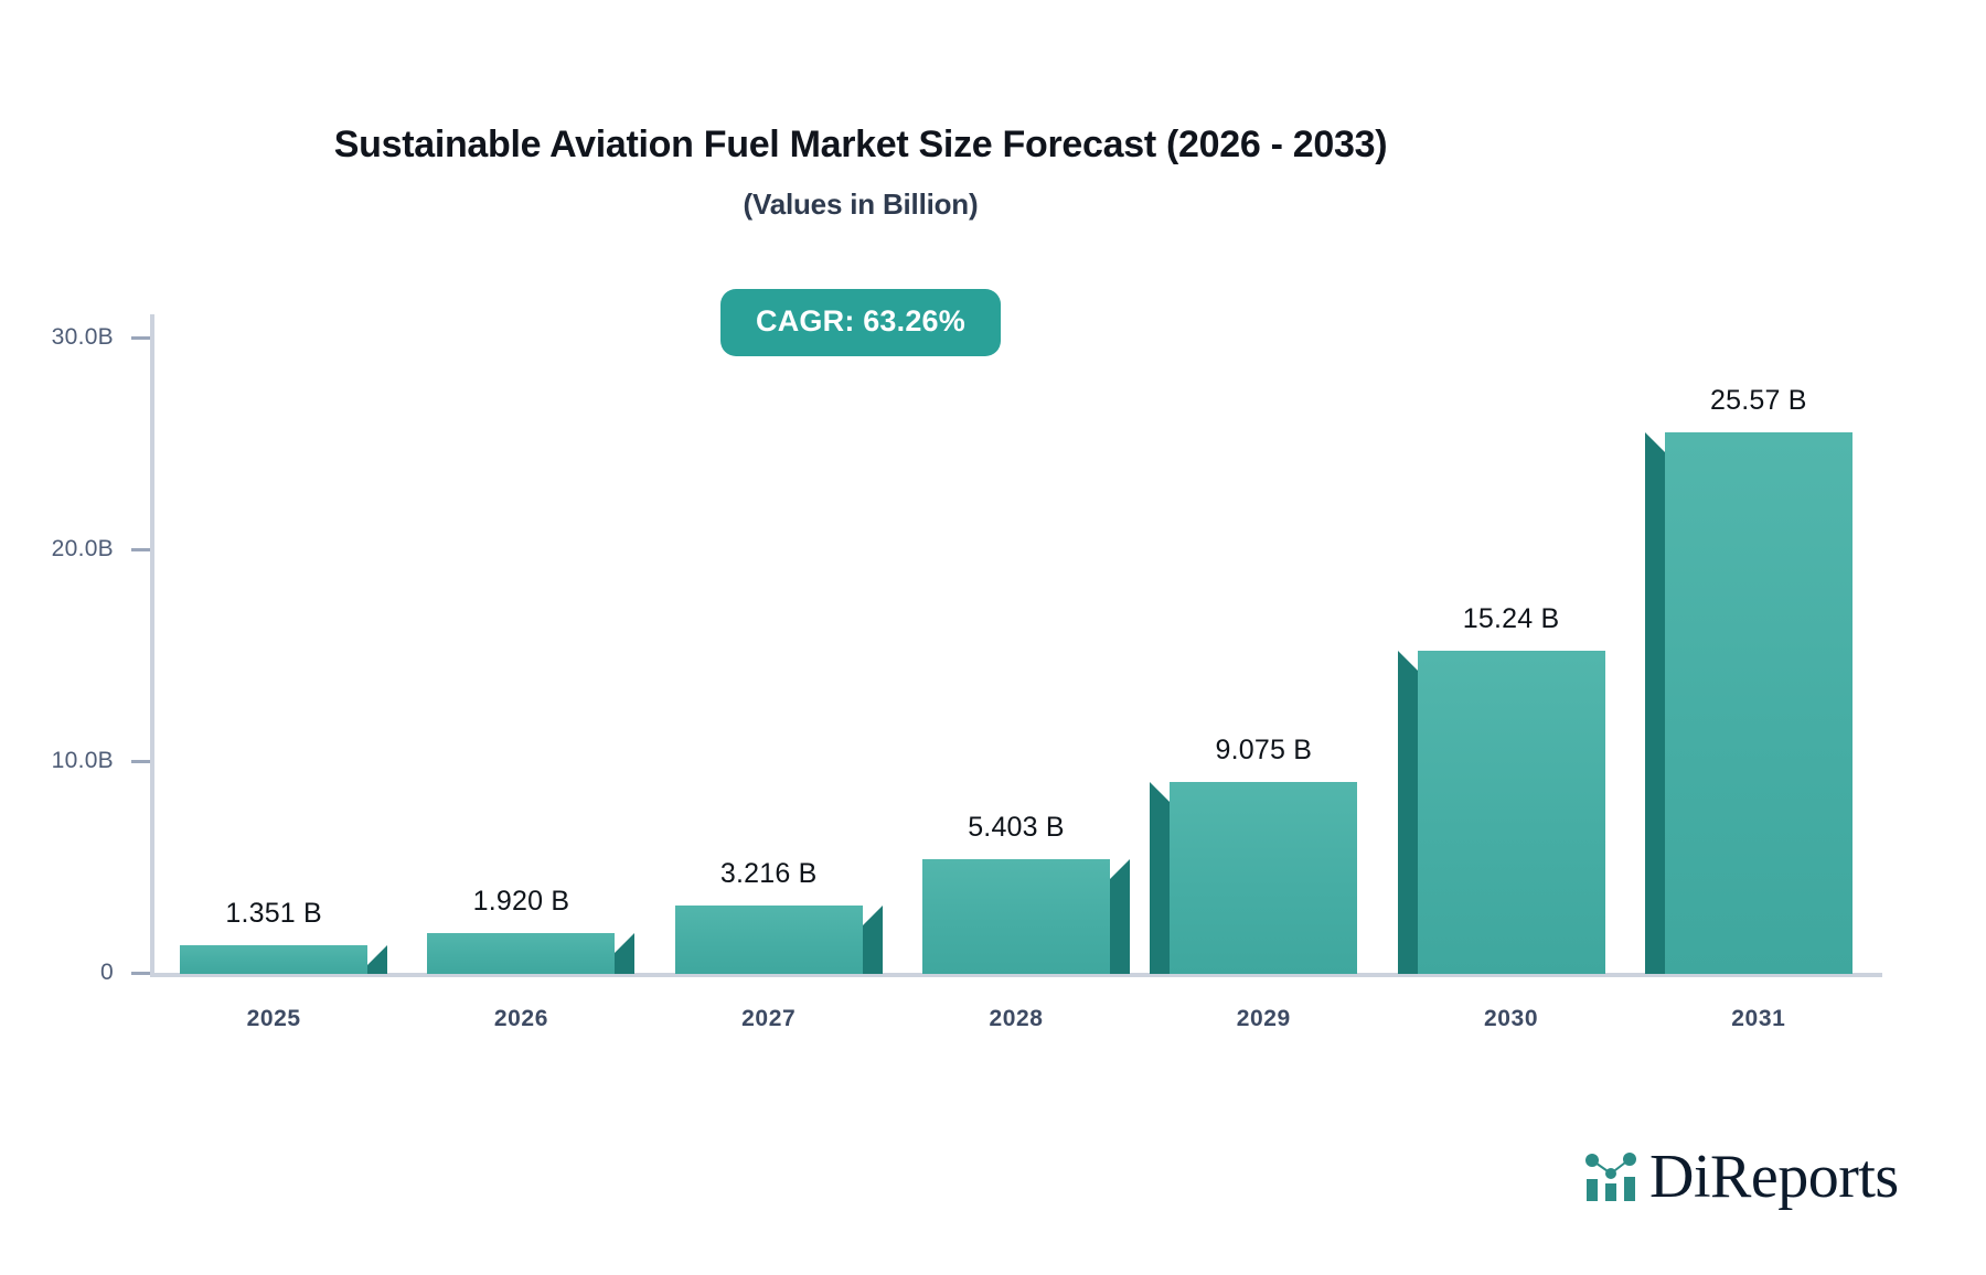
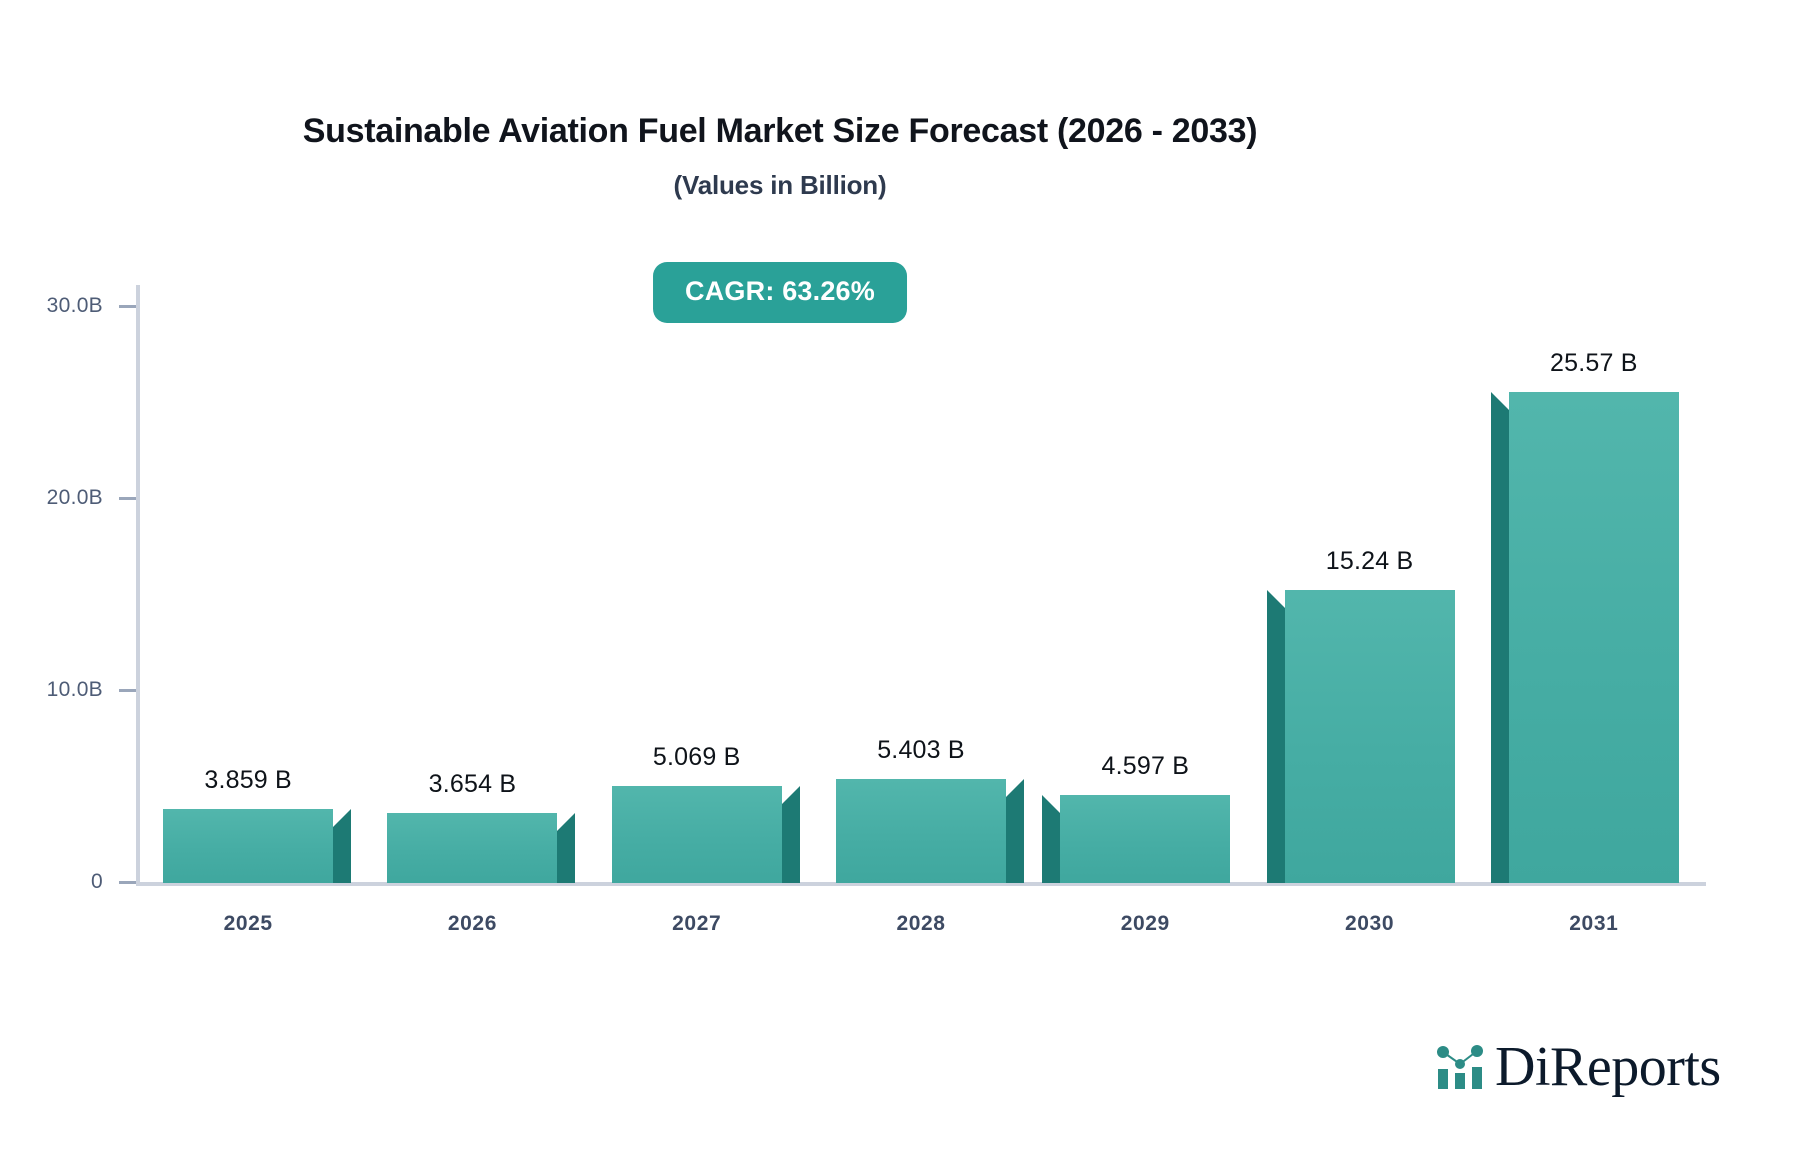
2025: 1.351 -> 3.859
2026: 1.920 -> 3.654
2027: 3.216 -> 5.069
2029: 9.075 -> 4.597
